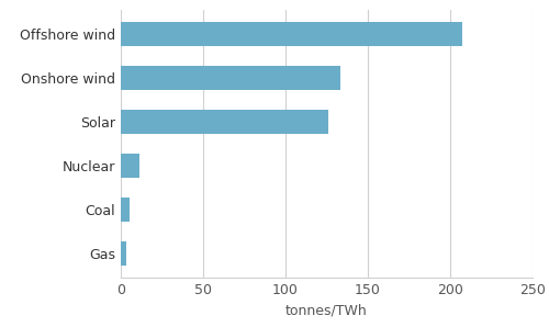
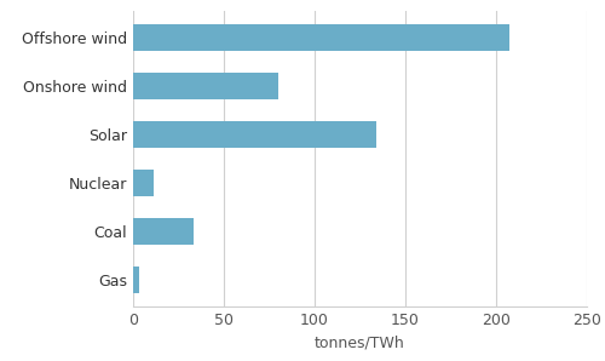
Onshore wind: 133 -> 80
Solar: 126 -> 134
Coal: 5 -> 33
